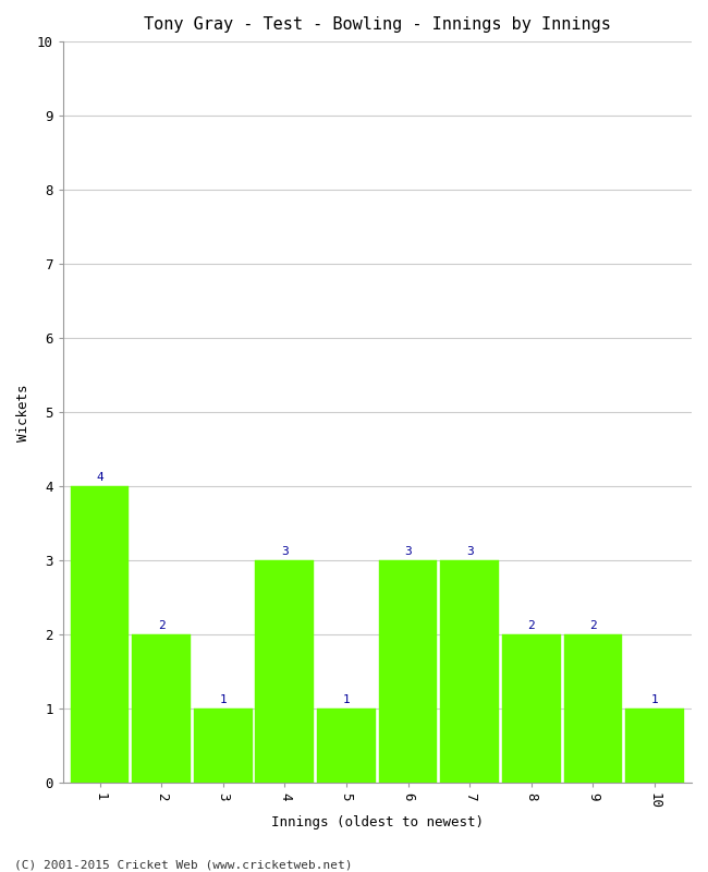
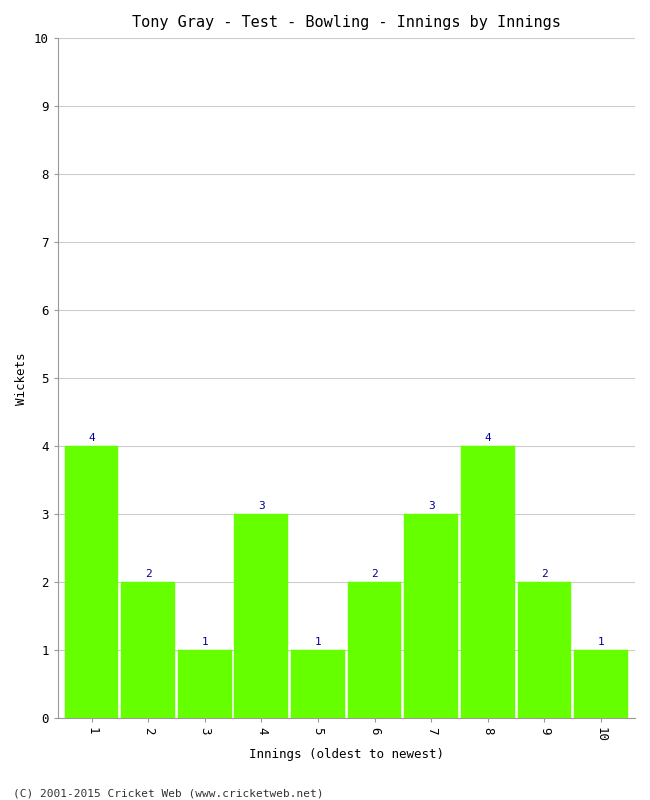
6: 3 -> 2
8: 2 -> 4
